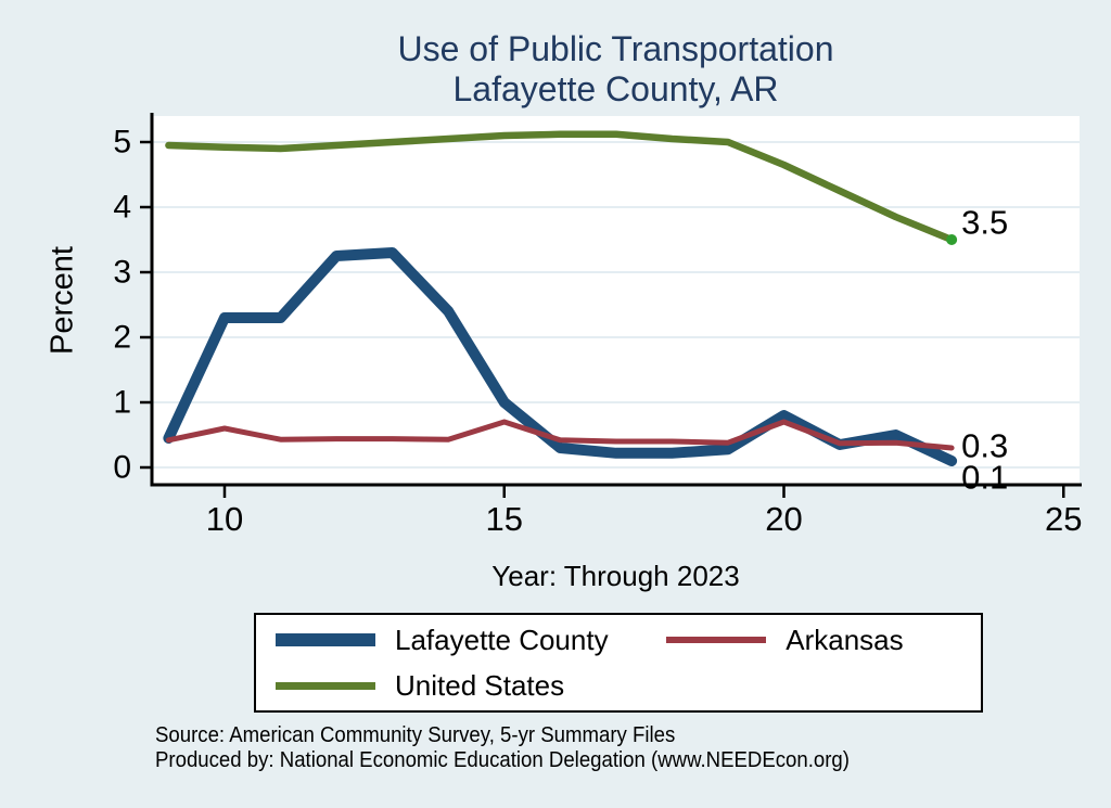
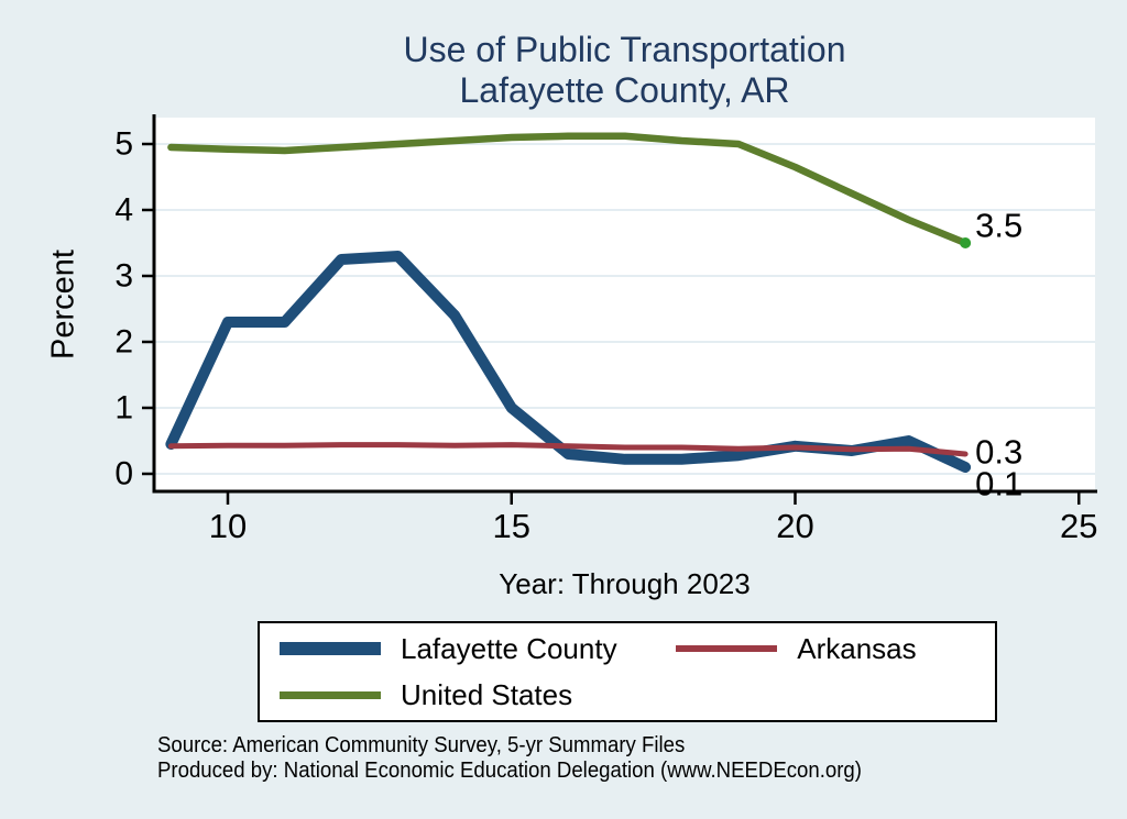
Arkansas/10: 0.6 -> 0.4
Arkansas/15: 0.7 -> 0.4
Lafayette County/20: 0.8 -> 0.4
Arkansas/20: 0.7 -> 0.4
